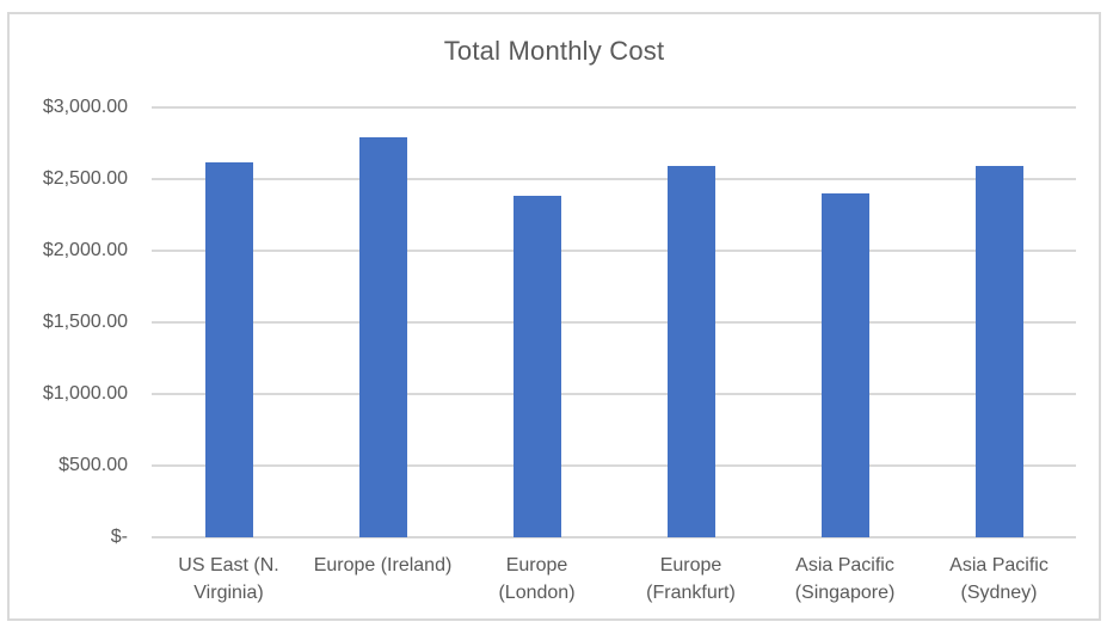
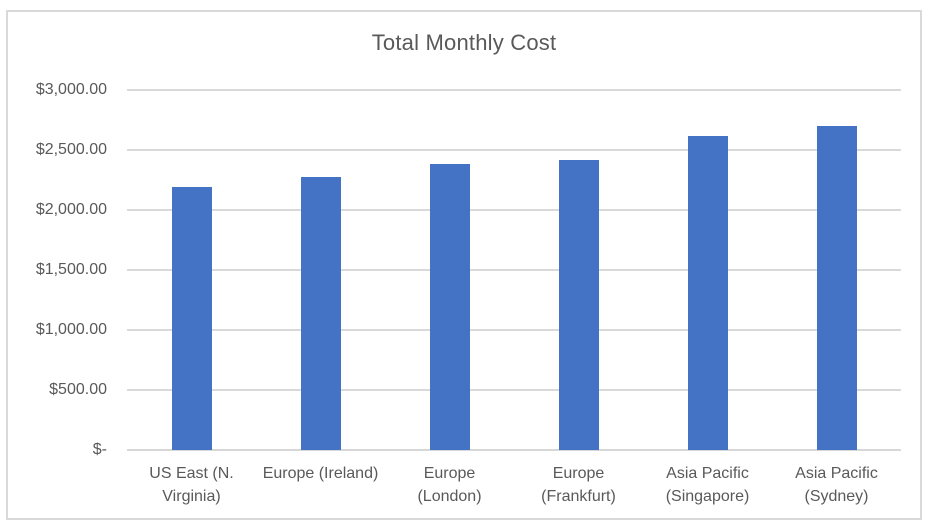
US East (N. Virginia): $2620 -> $2190
Europe (Ireland): $2790 -> $2280
Europe (Frankfurt): $2590 -> $2420
Asia Pacific (Singapore): $2400 -> $2620
Asia Pacific (Sydney): $2590 -> $2700
